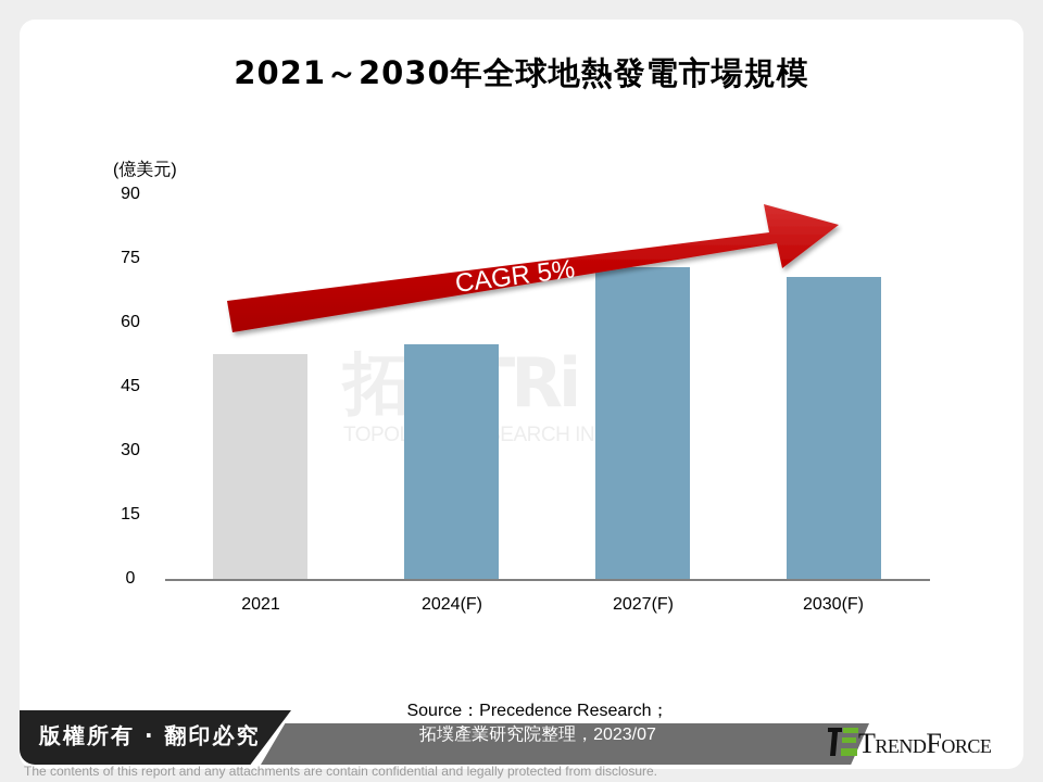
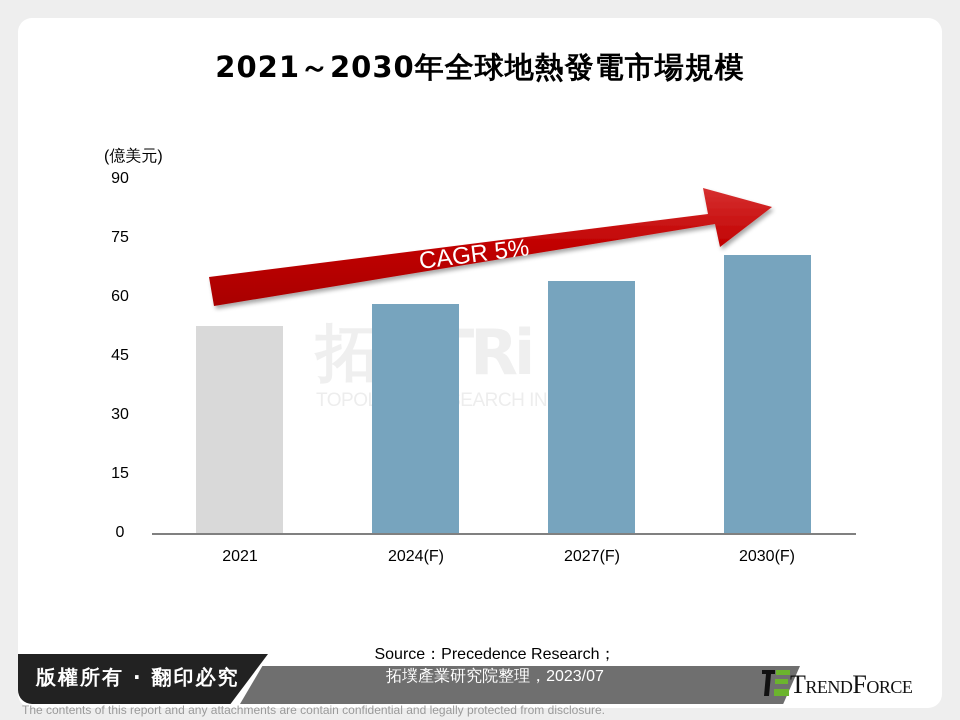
2024(F): 55 -> 58
2027(F): 73 -> 64
